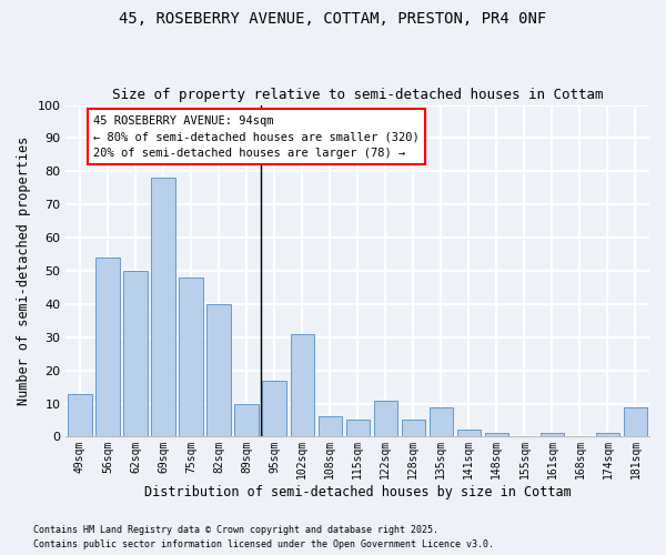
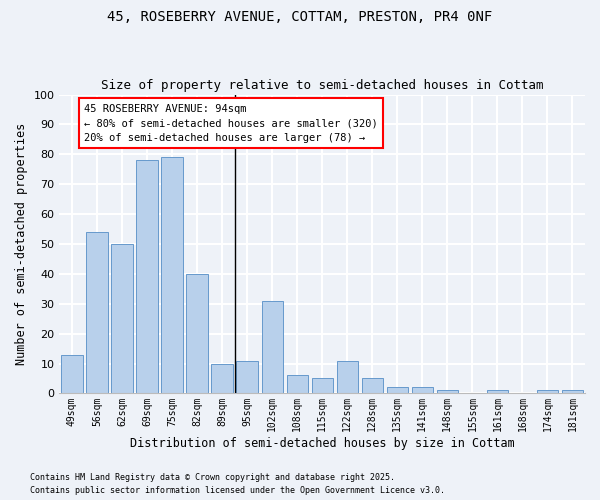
75sqm: 48 -> 79
95sqm: 17 -> 11
135sqm: 9 -> 2
181sqm: 9 -> 1
